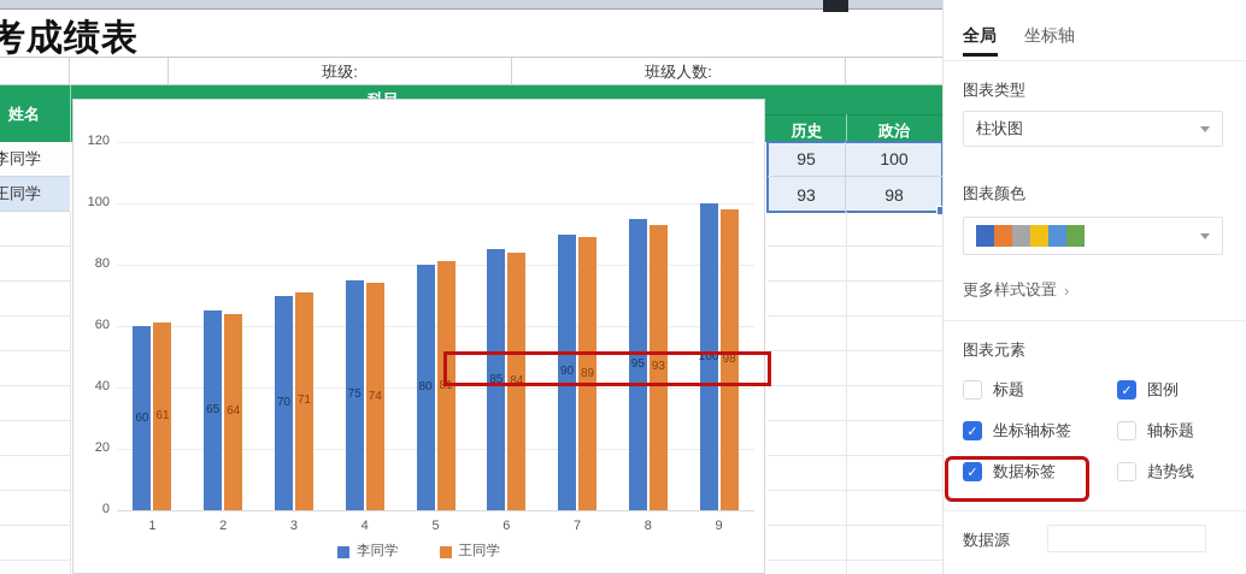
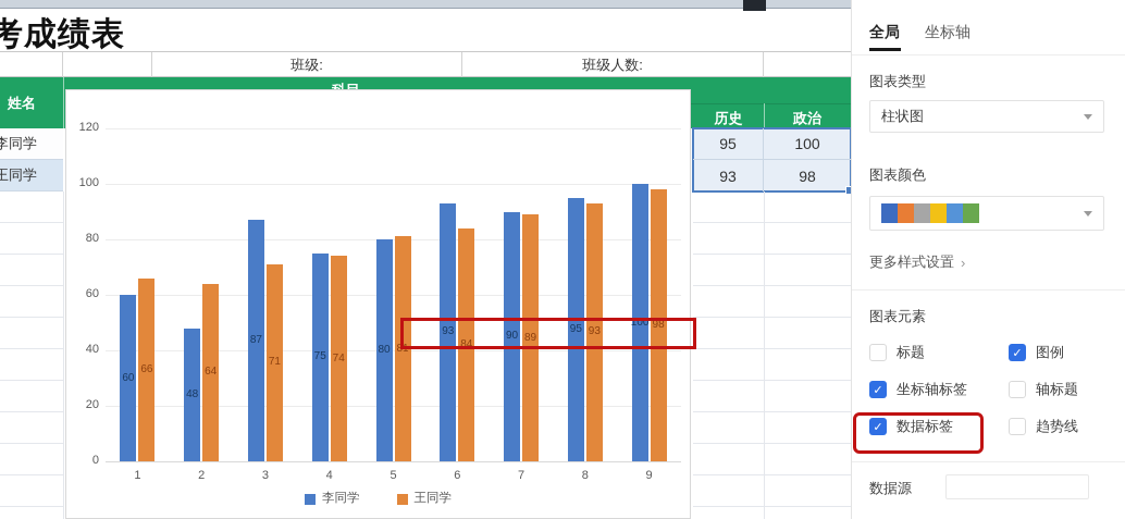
王同学/1: 61 -> 66
李同学/2: 65 -> 48
李同学/3: 70 -> 87
李同学/6: 85 -> 93
